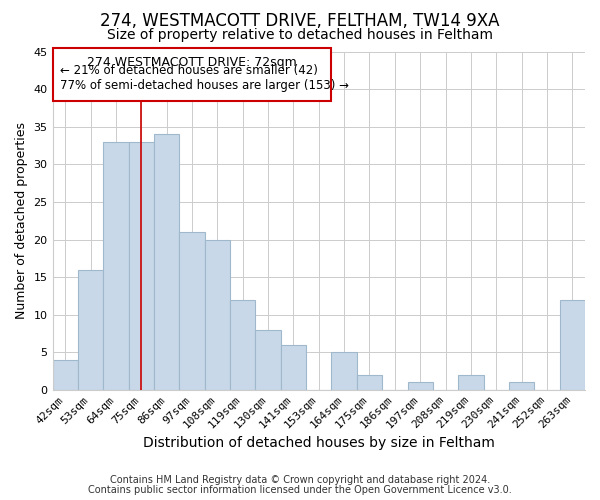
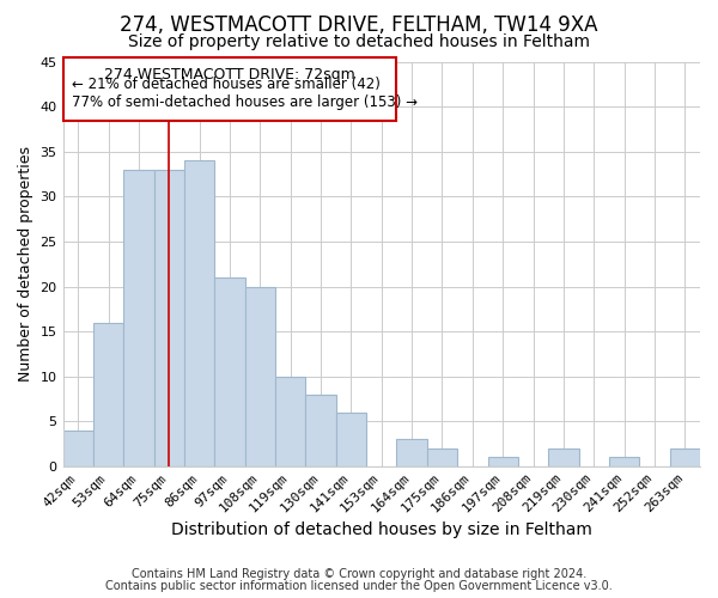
119sqm: 12 -> 10
164sqm: 5 -> 3
263sqm: 12 -> 2
